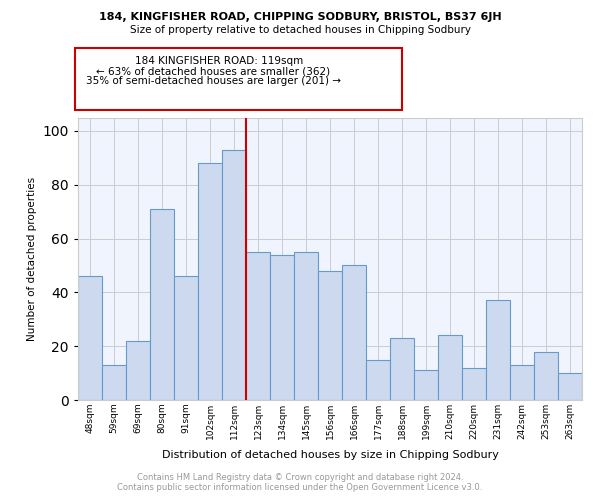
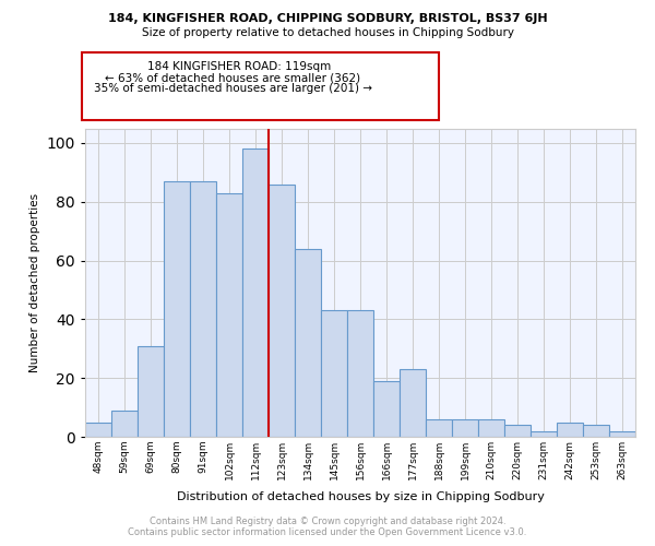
48sqm: 46 -> 5
59sqm: 13 -> 9
69sqm: 22 -> 31
80sqm: 71 -> 87
91sqm: 46 -> 87
102sqm: 88 -> 83
112sqm: 93 -> 98
123sqm: 55 -> 86
134sqm: 54 -> 64
145sqm: 55 -> 43
156sqm: 48 -> 43
166sqm: 50 -> 19
177sqm: 15 -> 23
188sqm: 23 -> 6
199sqm: 11 -> 6
210sqm: 24 -> 6
220sqm: 12 -> 4
231sqm: 37 -> 2
242sqm: 13 -> 5
253sqm: 18 -> 4
263sqm: 10 -> 2
